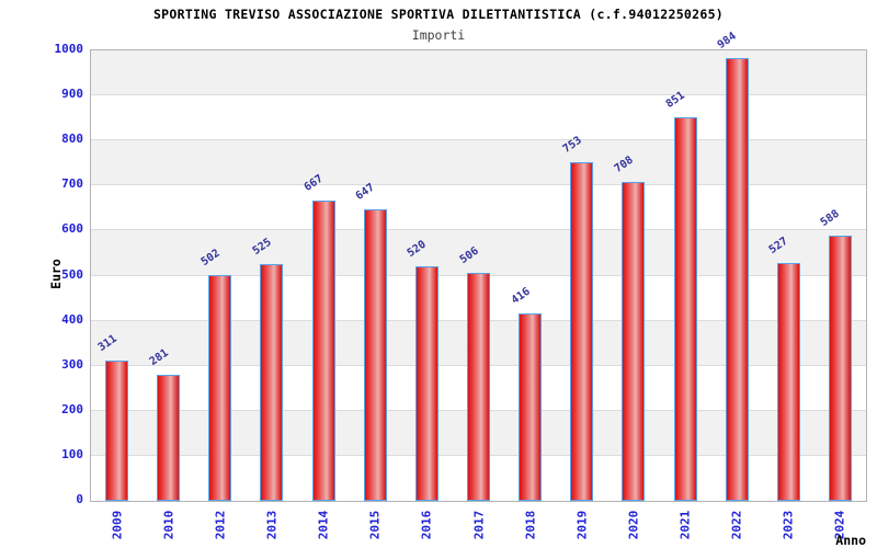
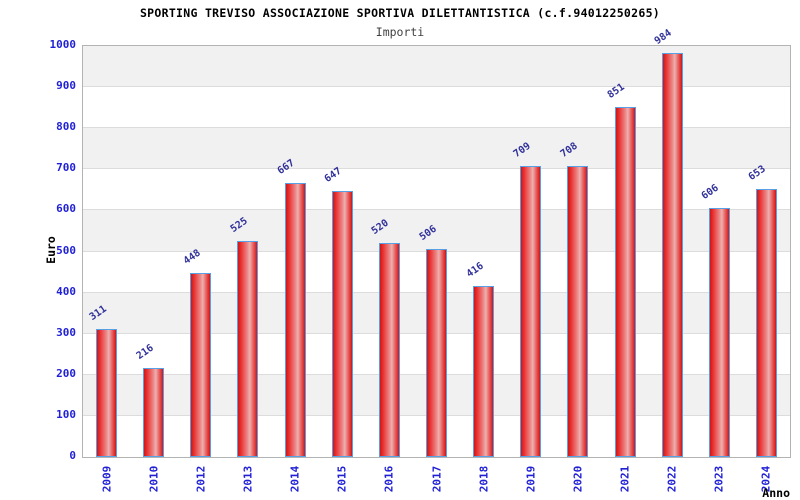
2010: 281 -> 216
2012: 502 -> 448
2019: 753 -> 709
2023: 527 -> 606
2024: 588 -> 653
